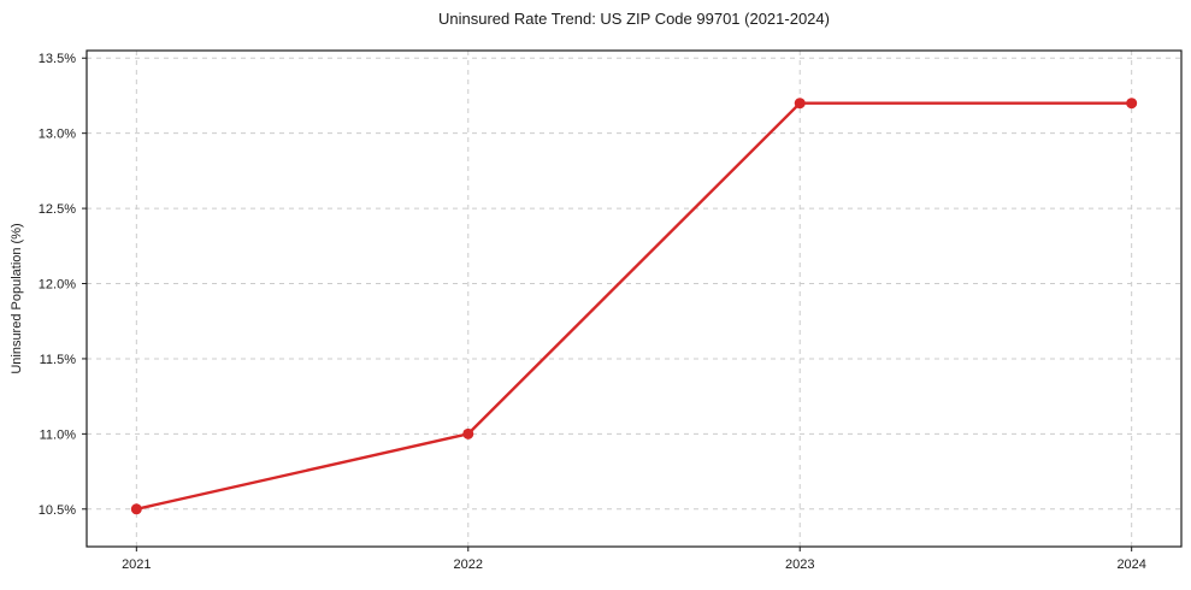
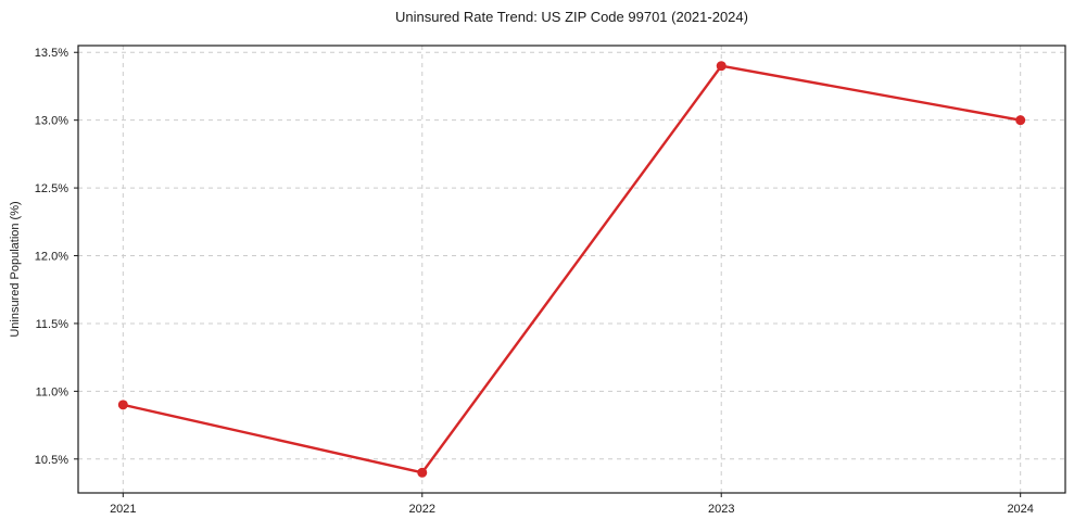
2021: 10.5% -> 10.9%
2022: 11.0% -> 10.4%
2023: 13.2% -> 13.4%
2024: 13.2% -> 13.0%
